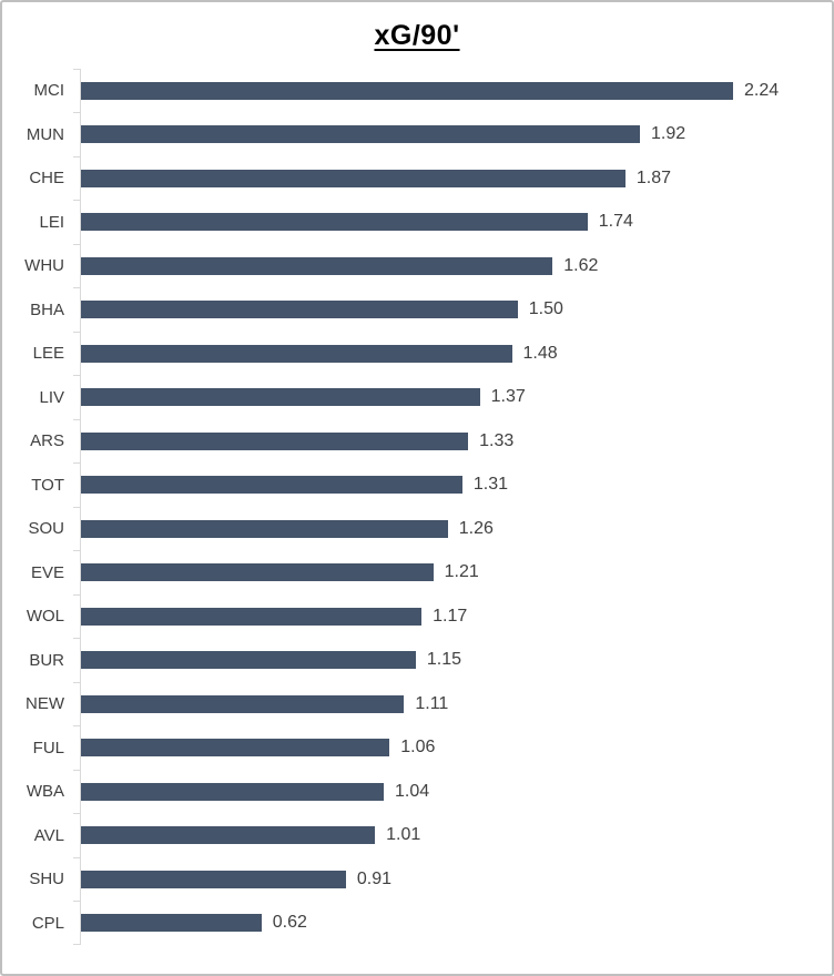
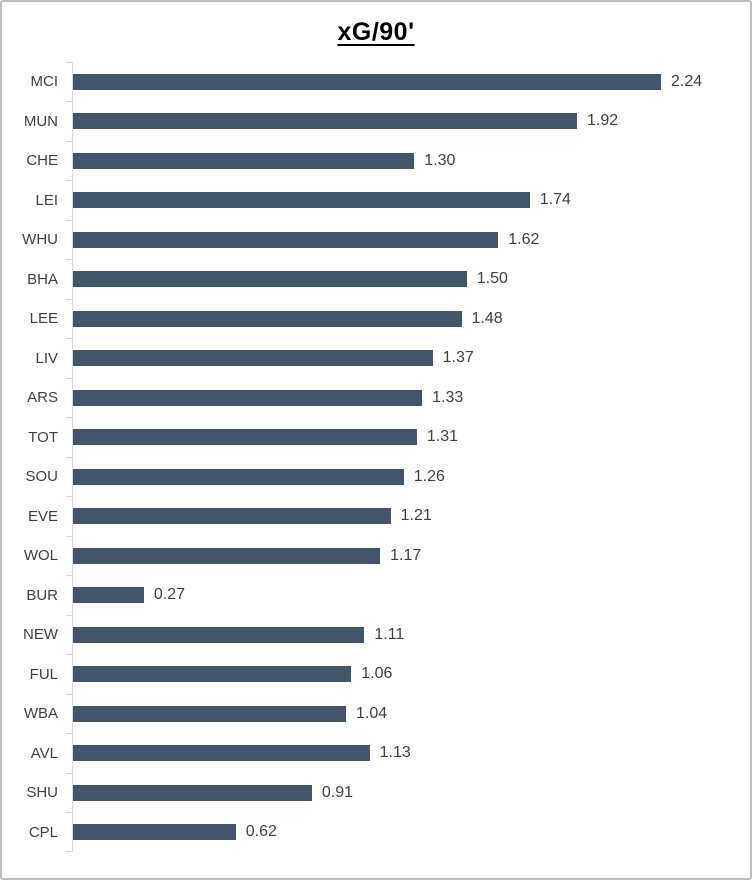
CHE: 1.87 -> 1.30
BUR: 1.15 -> 0.27
AVL: 1.01 -> 1.13
